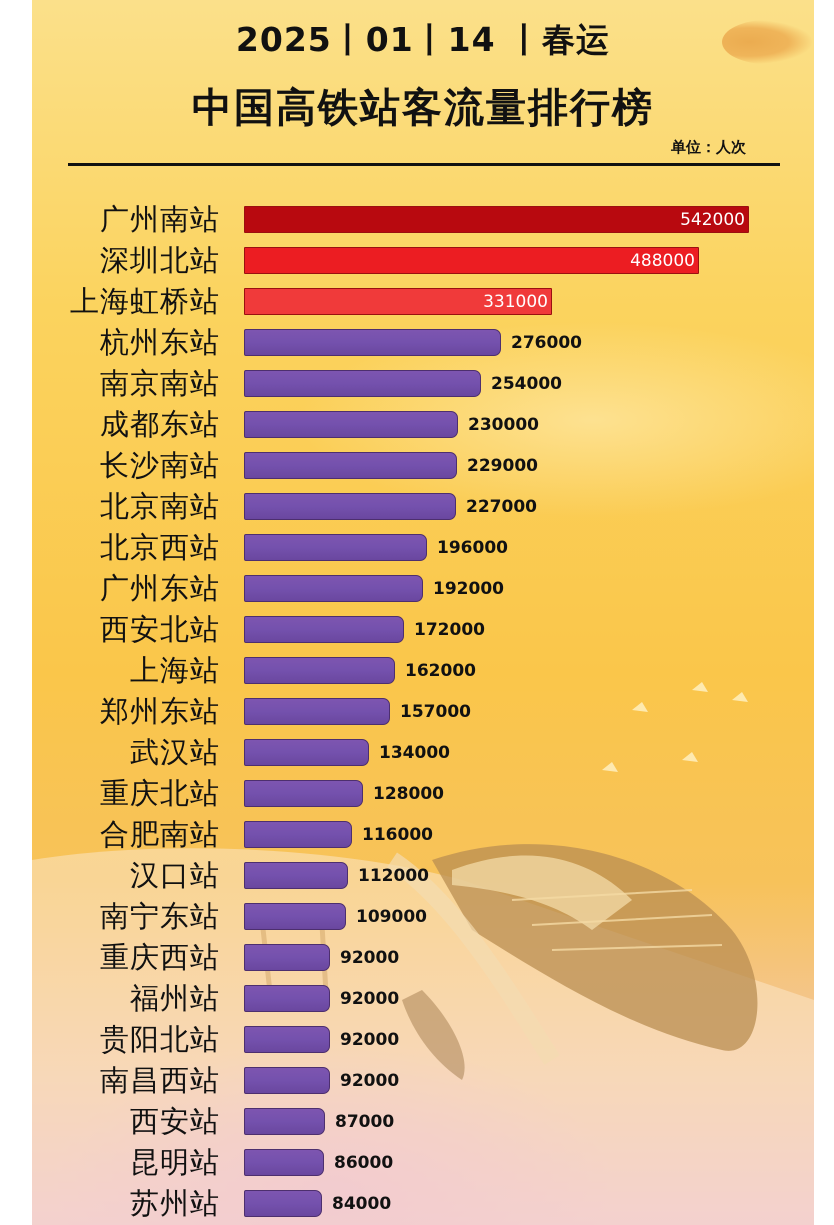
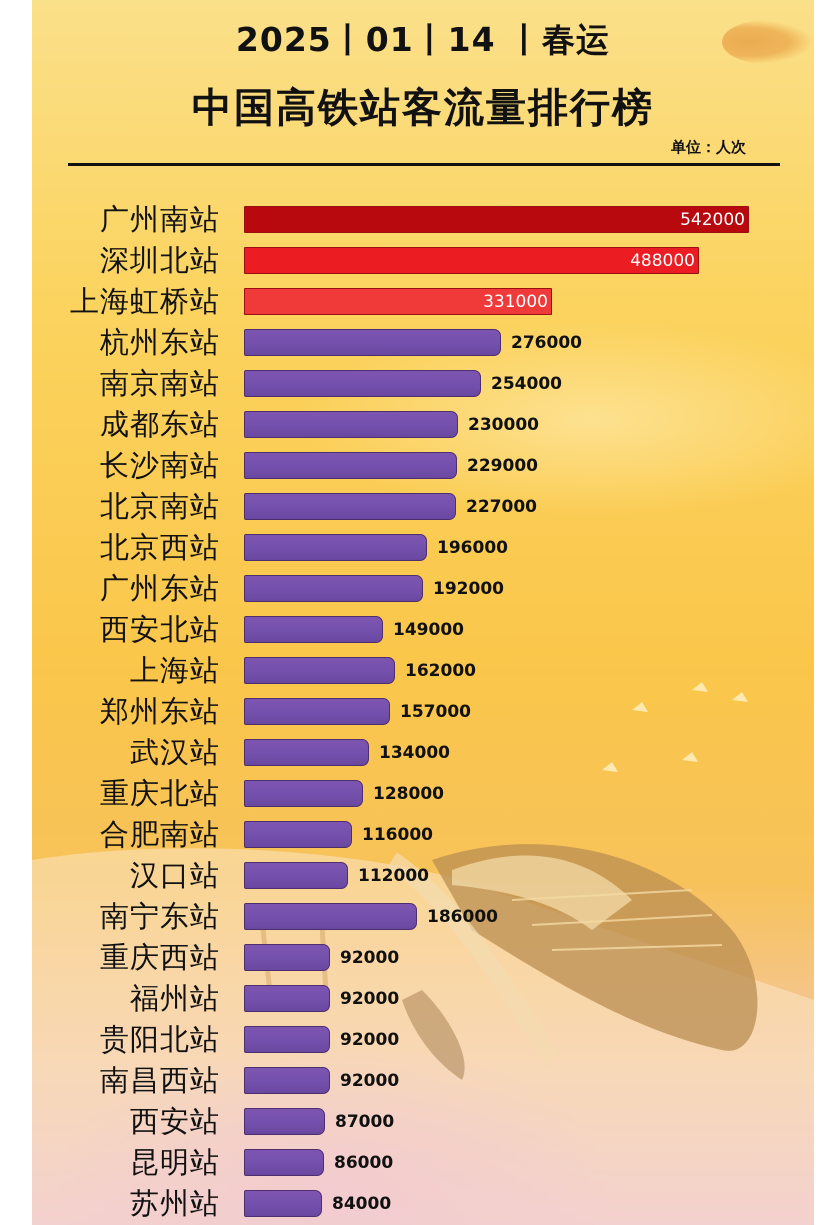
西安北站: 172000 -> 149000
南宁东站: 109000 -> 186000
